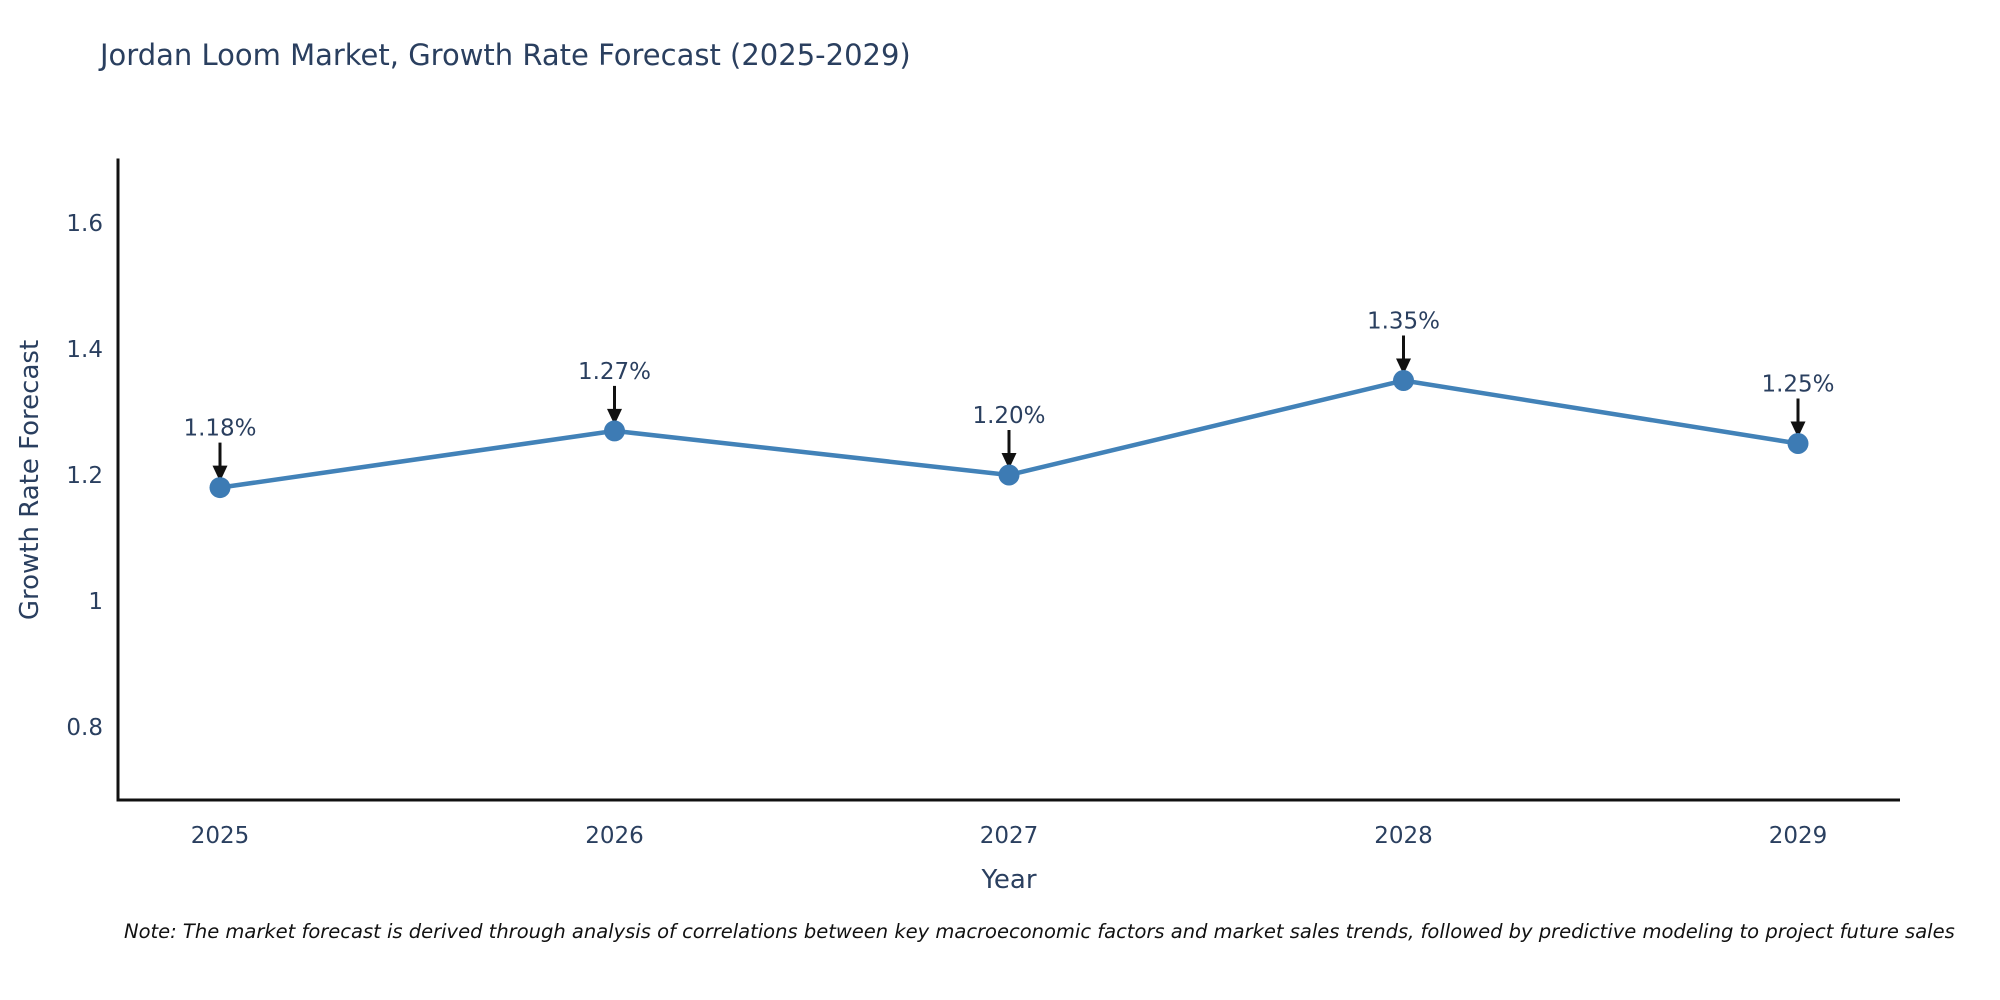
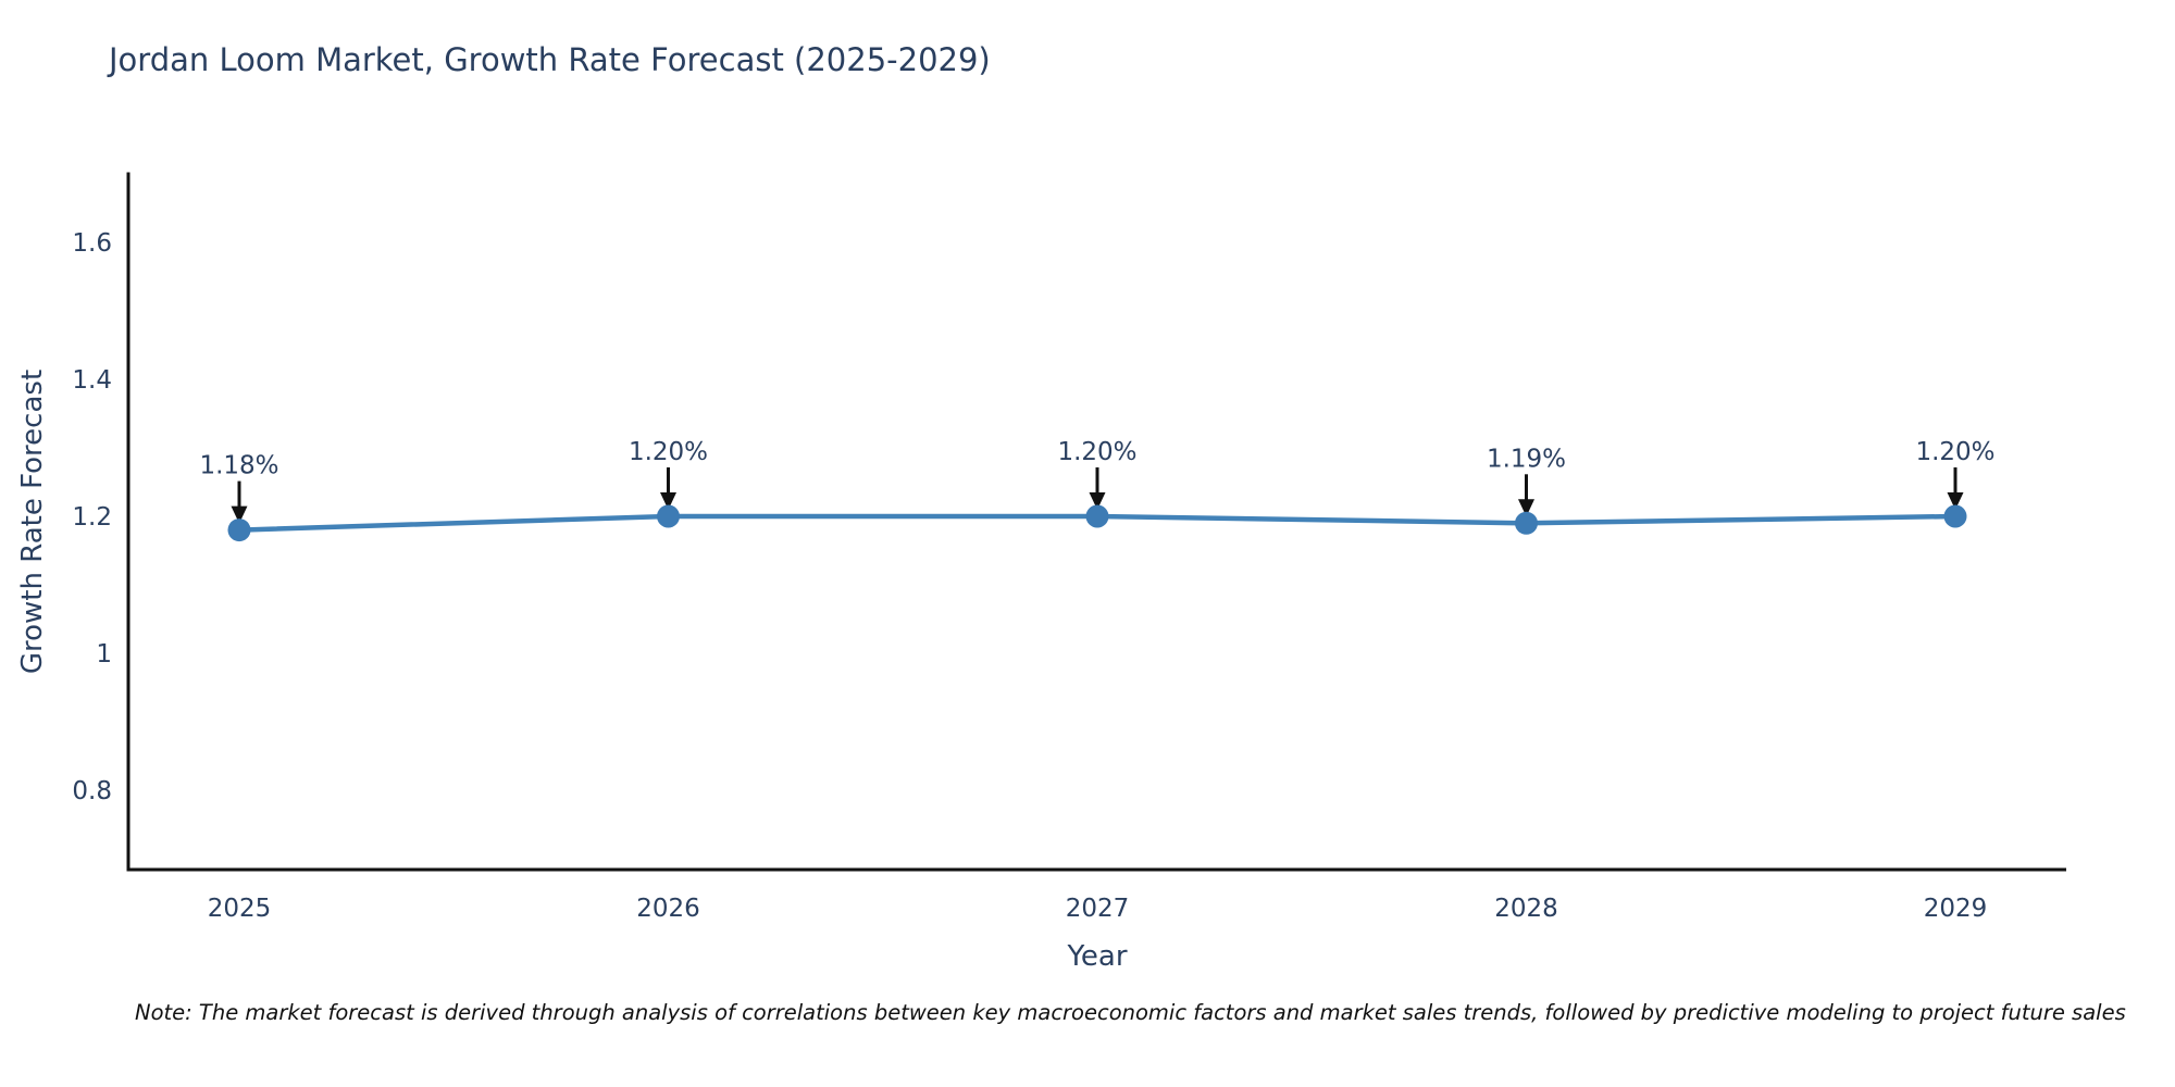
2026: 1.27% -> 1.20%
2028: 1.35% -> 1.19%
2029: 1.25% -> 1.20%
